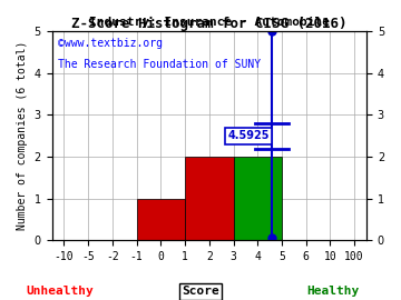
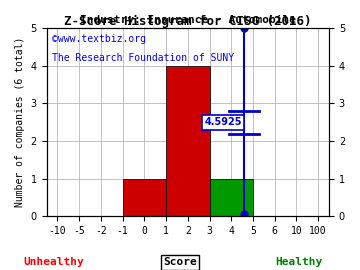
2: 2 -> 4
4: 2 -> 1
